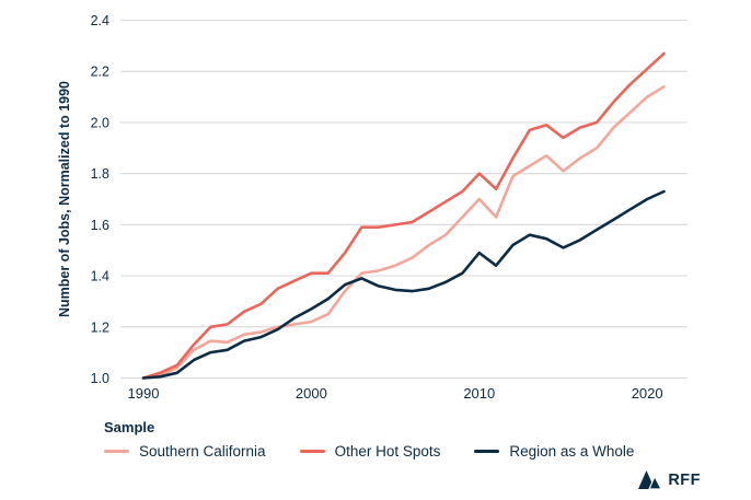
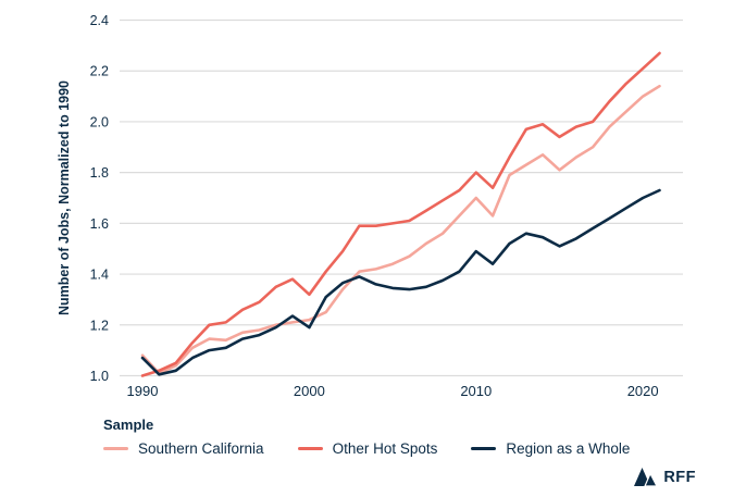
Southern California/1990: 1.00 -> 1.08
Region as a Whole/1990: 1.00 -> 1.07
Other Hot Spots/2000: 1.41 -> 1.32
Region as a Whole/2000: 1.27 -> 1.19
